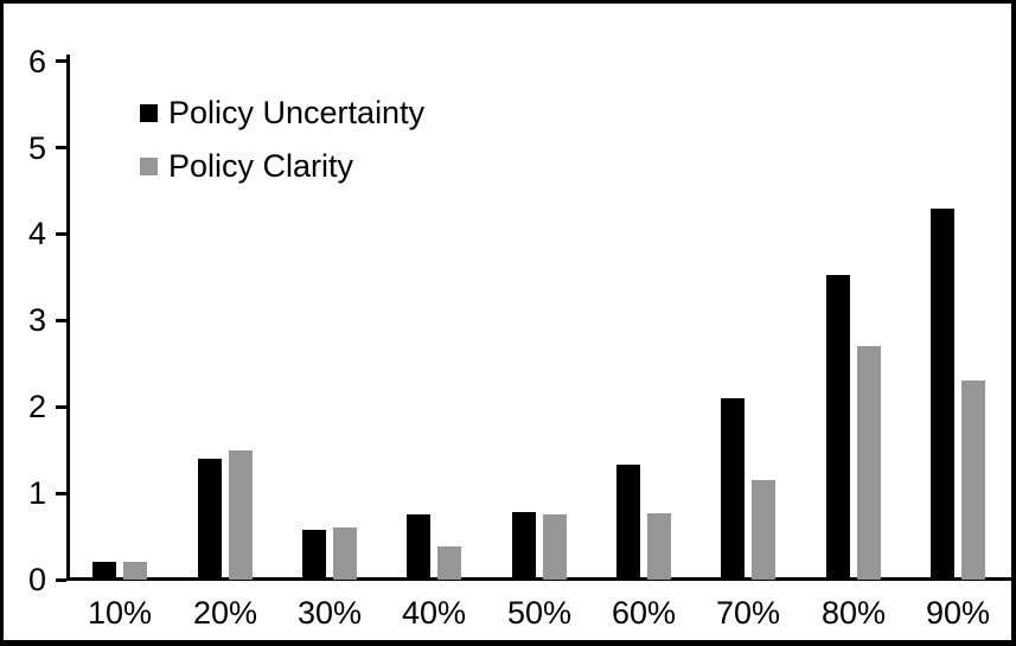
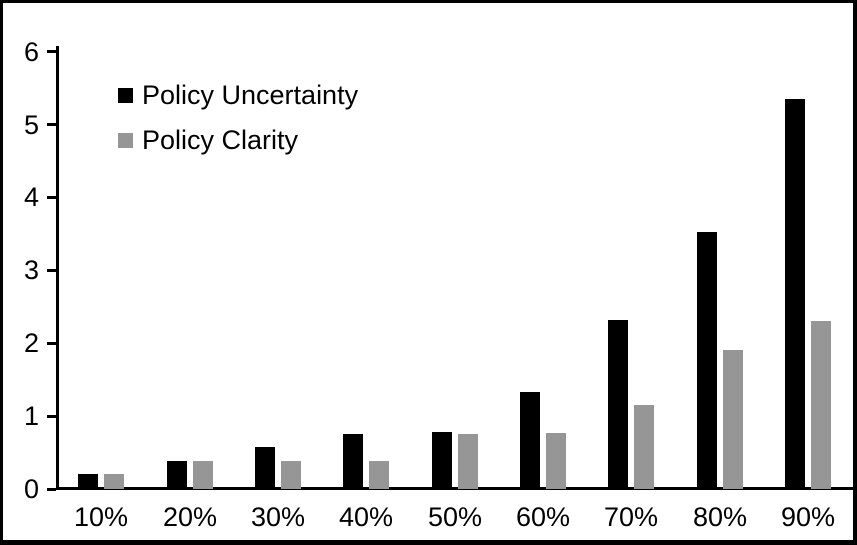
Policy Uncertainty/20%: 1.4 -> 0.4
Policy Clarity/20%: 1.5 -> 0.4
Policy Clarity/30%: 0.6 -> 0.4
Policy Uncertainty/70%: 2.1 -> 2.3
Policy Clarity/80%: 2.7 -> 1.9
Policy Uncertainty/90%: 4.3 -> 5.3
